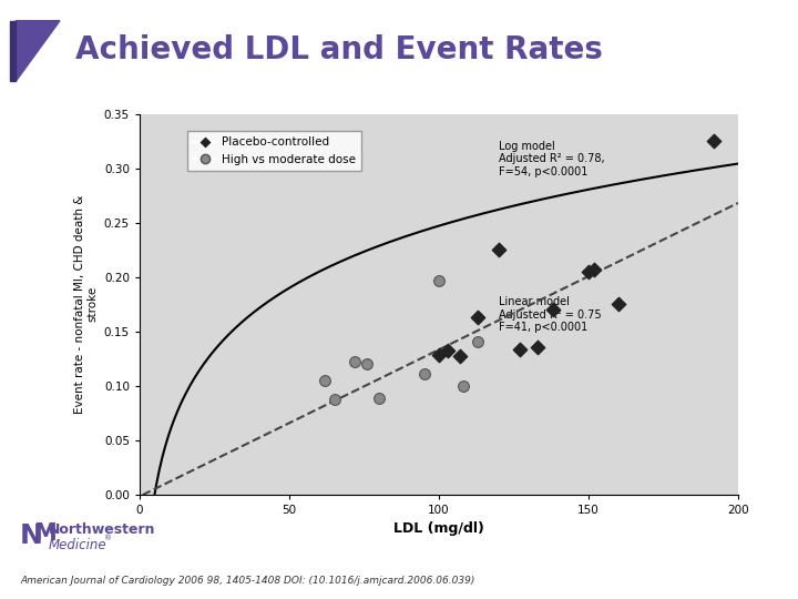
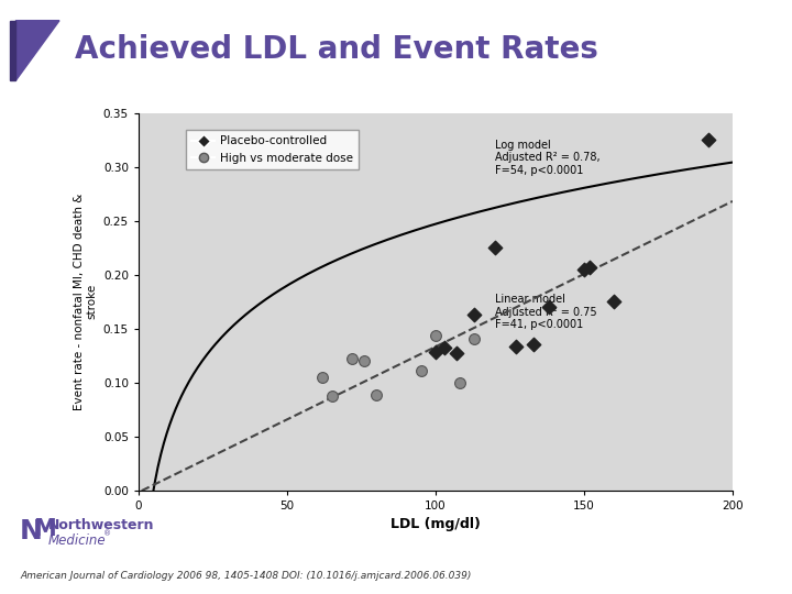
High vs moderate dose/100: 0.196 -> 0.143
